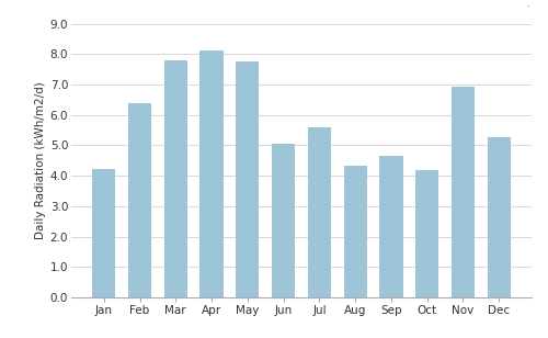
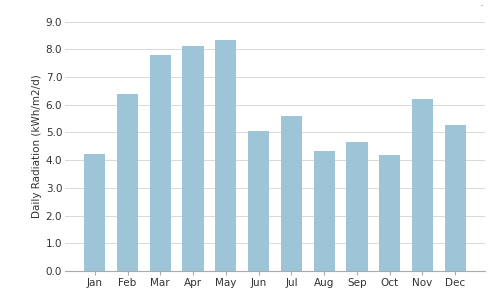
May: 7.77 -> 8.35
Nov: 6.93 -> 6.20
